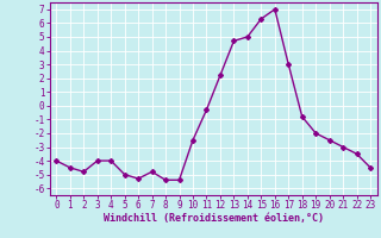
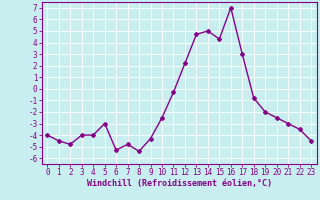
5: -5.0 -> -3.0
9: -5.4 -> -4.3
15: 6.3 -> 4.3
